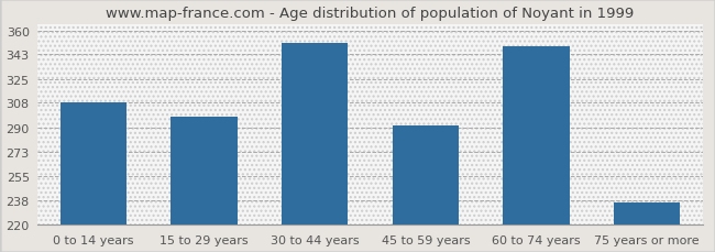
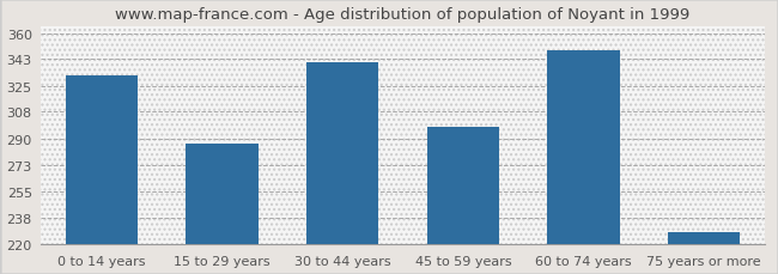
0 to 14 years: 308 -> 332
15 to 29 years: 298 -> 287
30 to 44 years: 351 -> 341
45 to 59 years: 292 -> 298
75 years or more: 236 -> 228
